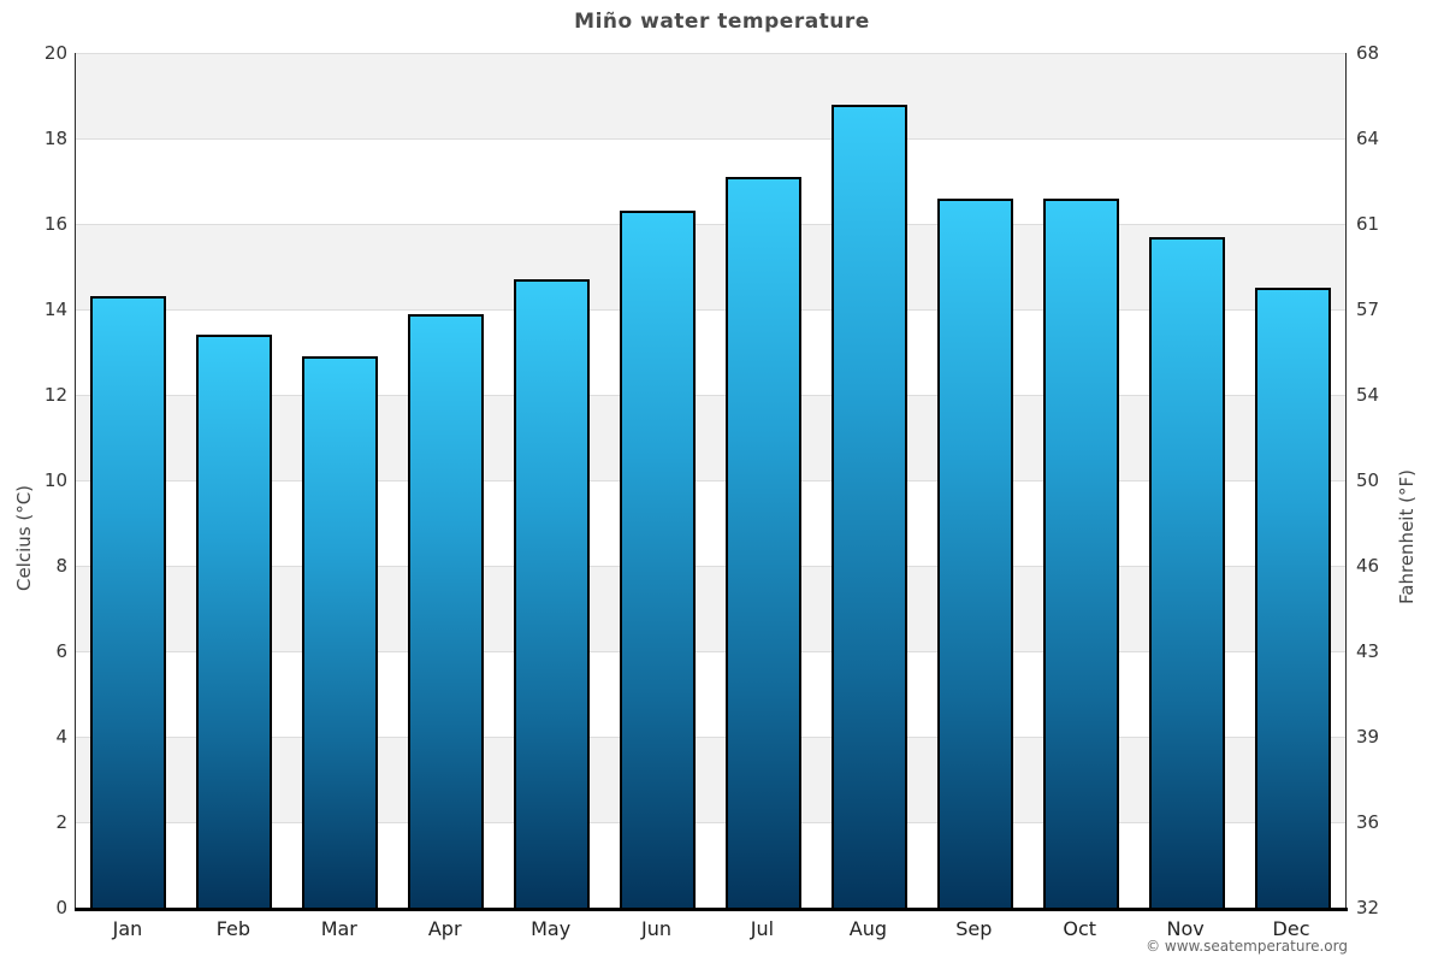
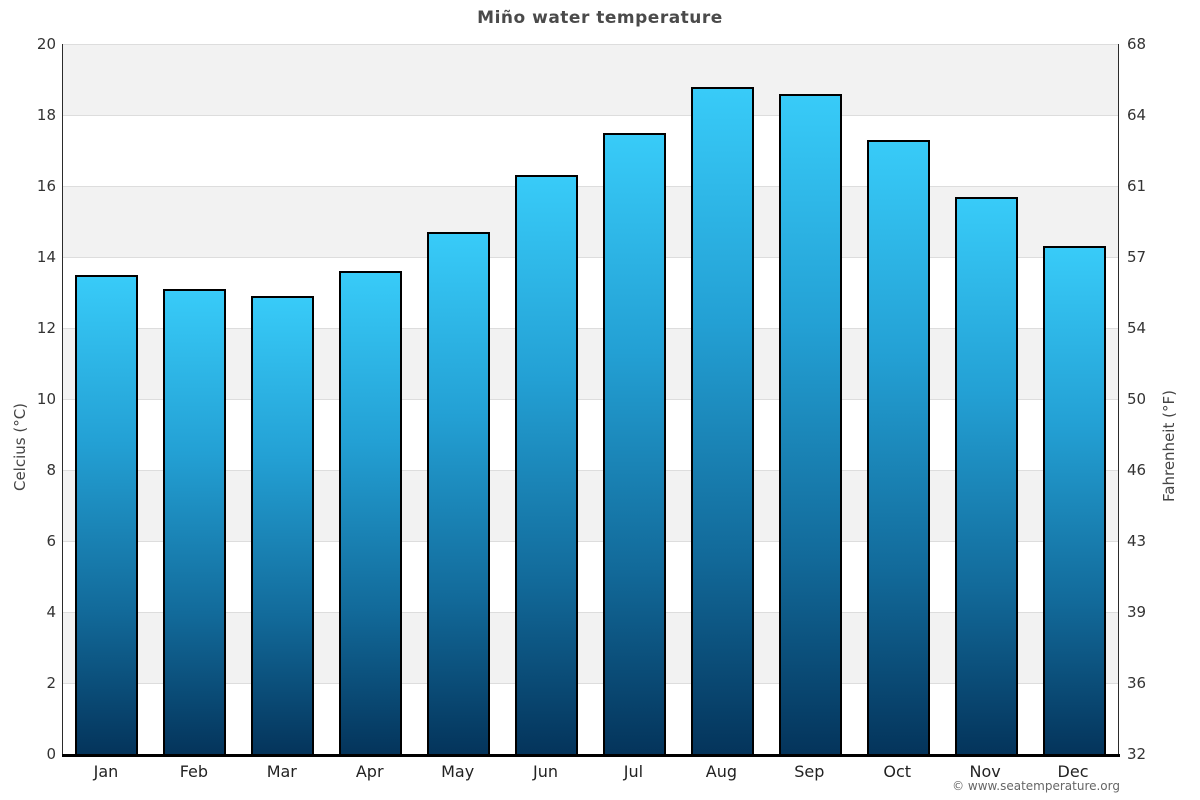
Jan: 14.3 -> 13.5
Feb: 13.4 -> 13.1
Apr: 13.9 -> 13.6
Jul: 17.1 -> 17.5
Sep: 16.6 -> 18.6
Oct: 16.6 -> 17.3
Dec: 14.5 -> 14.3
